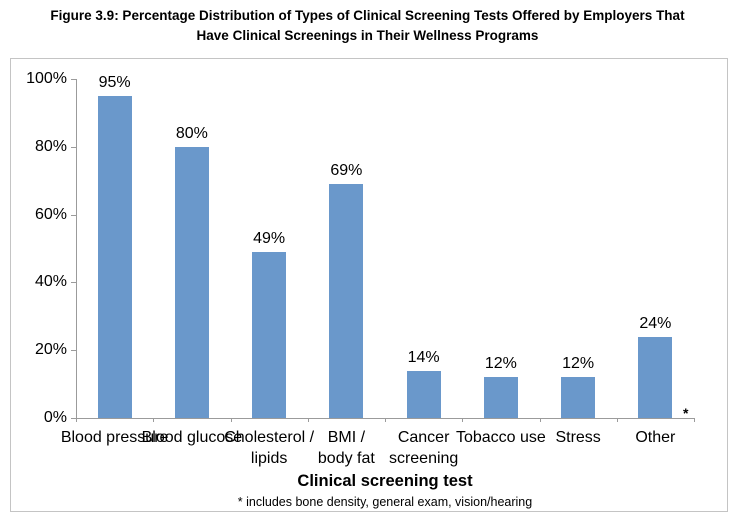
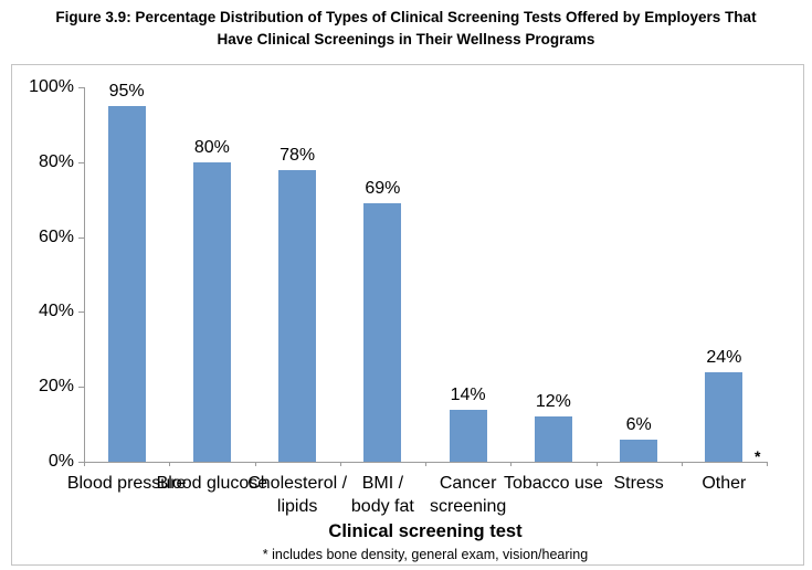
Cholesterol / lipids: 49% -> 78%
Stress: 12% -> 6%
